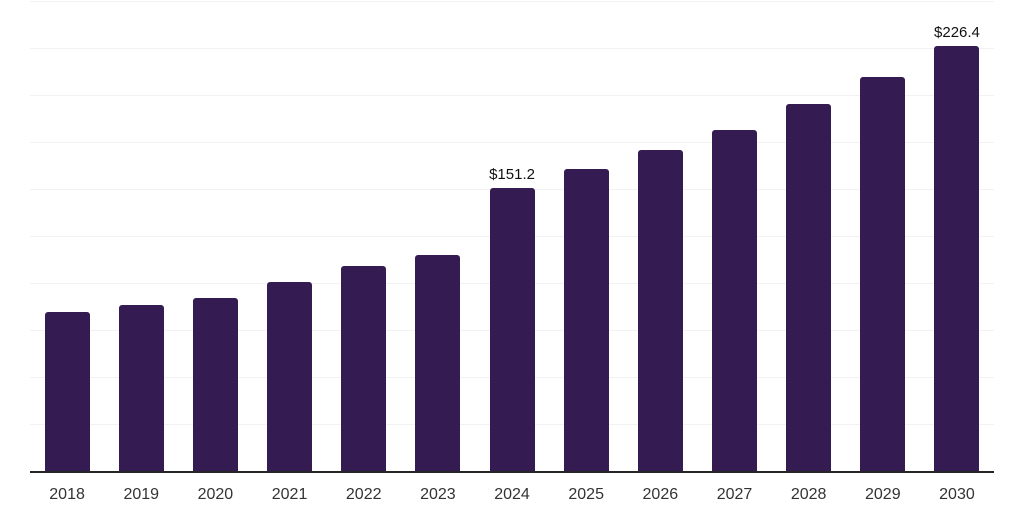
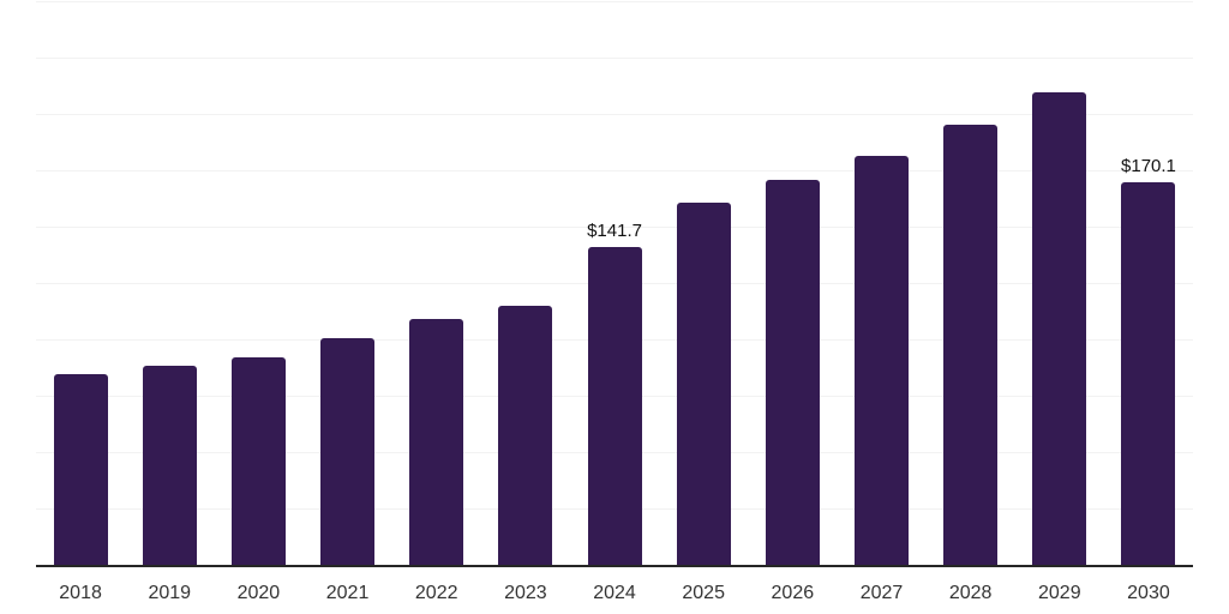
2024: $151.2 -> $141.7
2030: $226.4 -> $170.1
